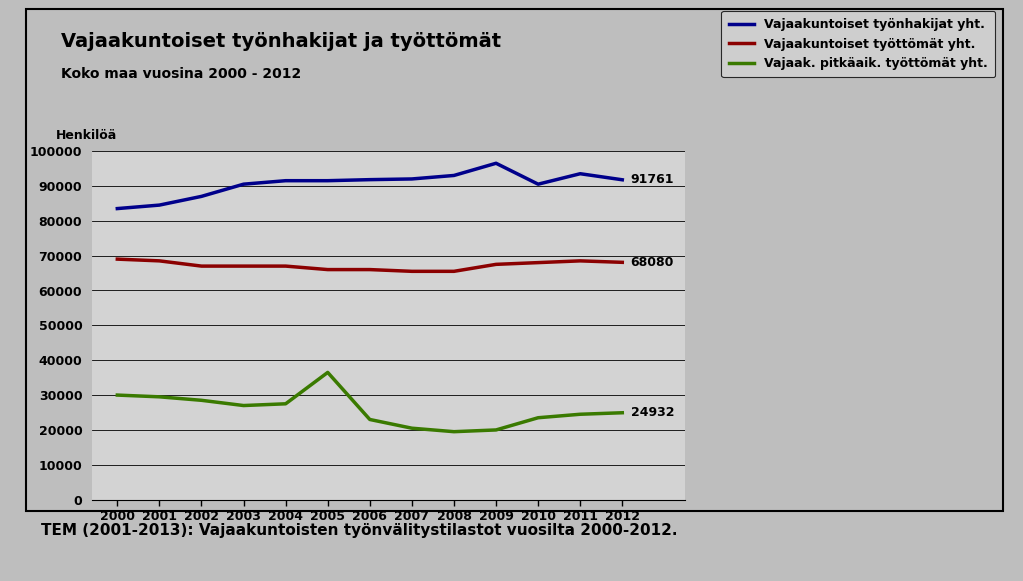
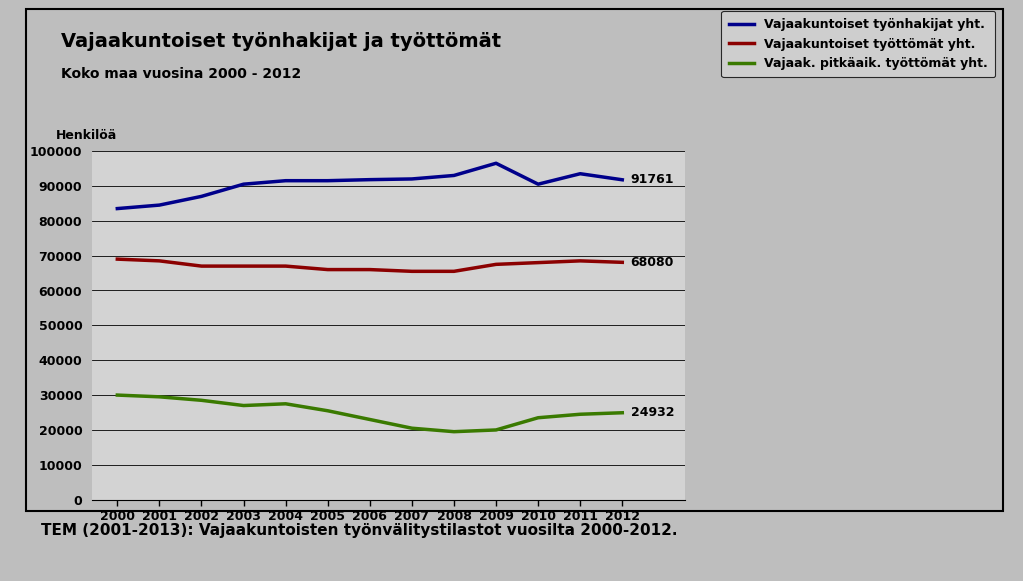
Vajaak. pitkäaik. työttömät yht./2005: 36500 -> 25500
